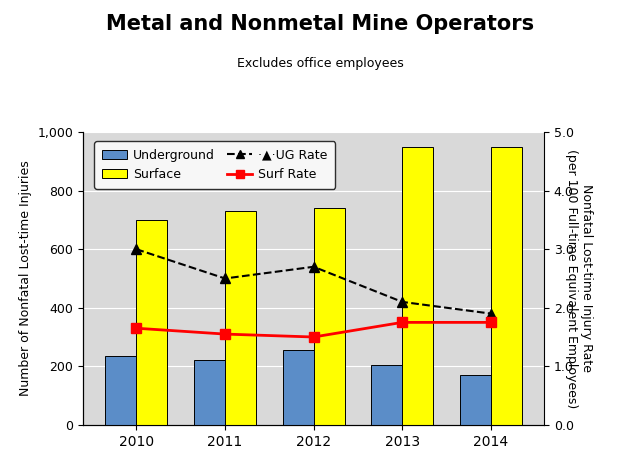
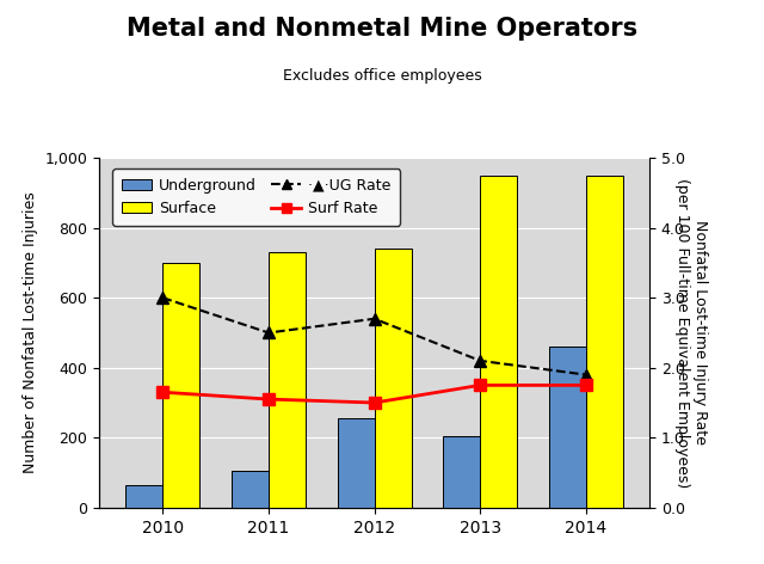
Underground/2010: 235 -> 65
Underground/2011: 220 -> 105
Underground/2014: 170 -> 460
